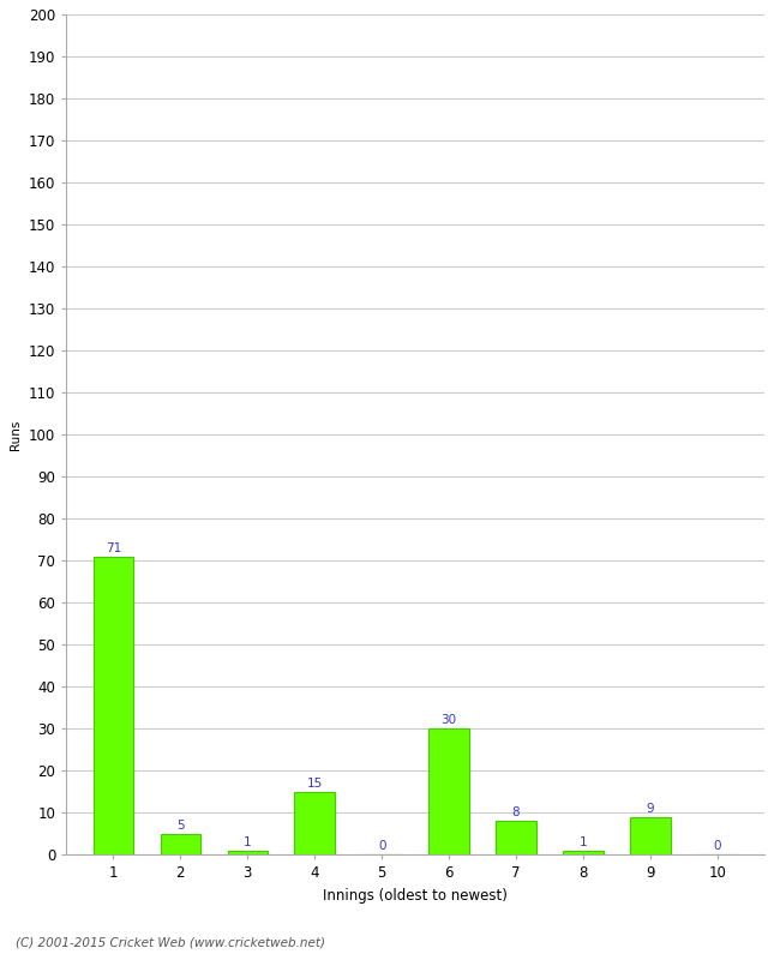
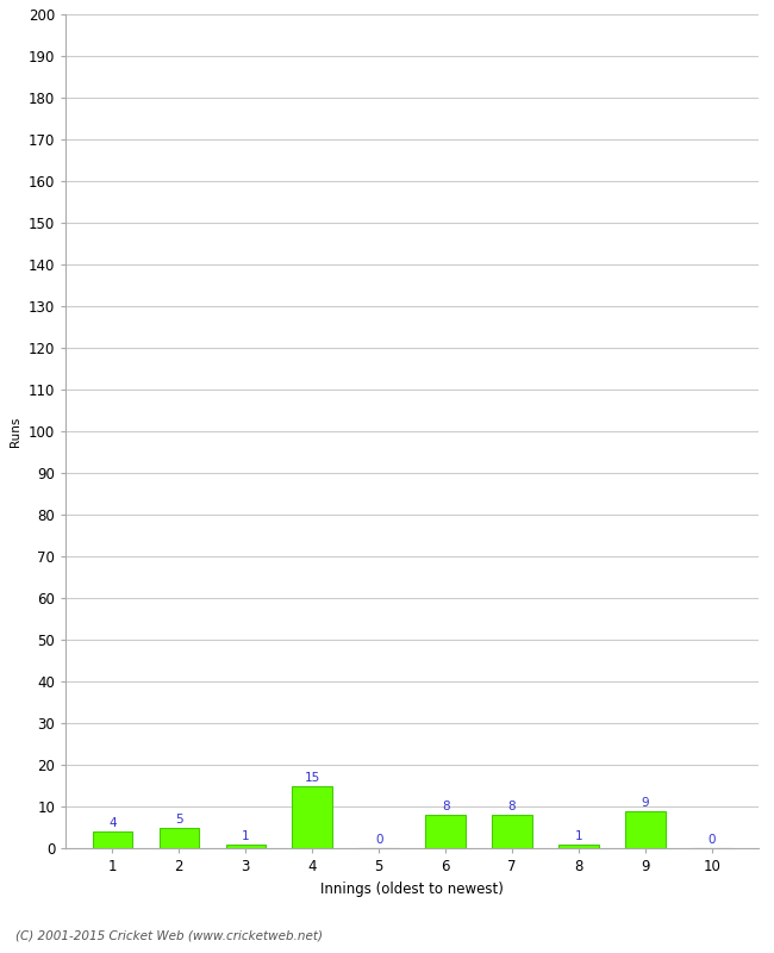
1: 71 -> 4
6: 30 -> 8
